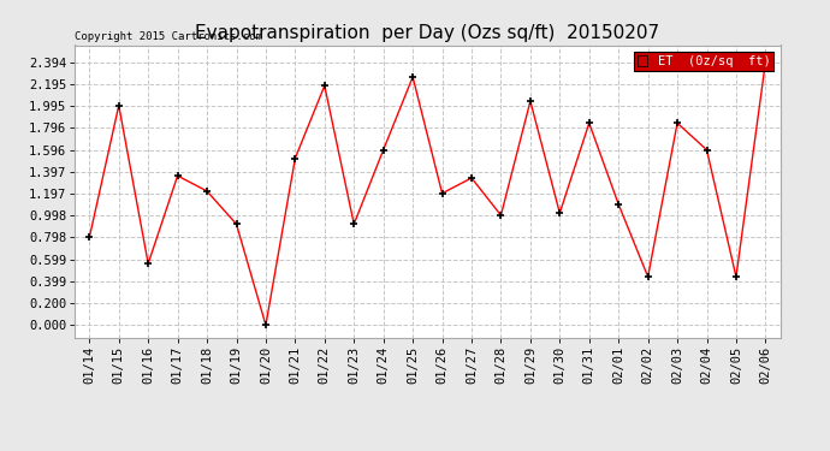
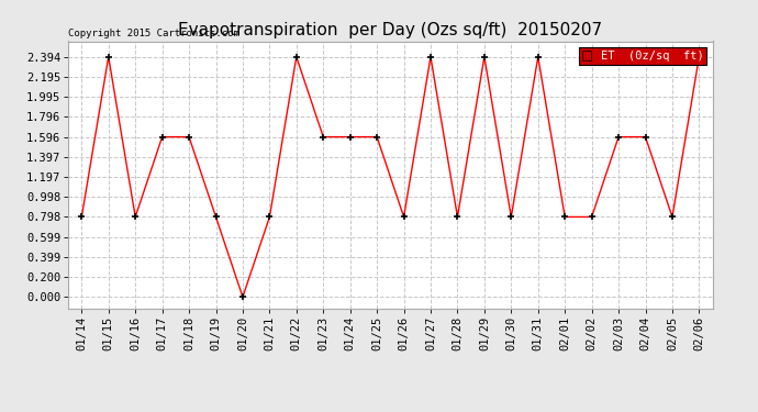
01/15: 2.00 -> 2.39
01/16: 0.56 -> 0.80
01/17: 1.36 -> 1.60
01/18: 1.22 -> 1.60
01/19: 0.92 -> 0.80
01/21: 1.52 -> 0.80
01/22: 2.18 -> 2.39
01/23: 0.92 -> 1.60
01/25: 2.26 -> 1.60
01/26: 1.20 -> 0.80
01/27: 1.34 -> 2.39
01/28: 1.00 -> 0.80
01/29: 2.04 -> 2.39
01/30: 1.02 -> 0.80
01/31: 1.84 -> 2.39
02/01: 1.10 -> 0.80
02/02: 0.44 -> 0.80
02/03: 1.84 -> 1.60
02/05: 0.44 -> 0.80
